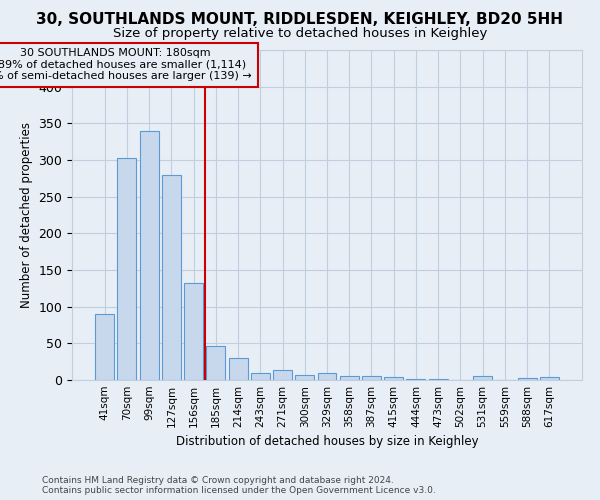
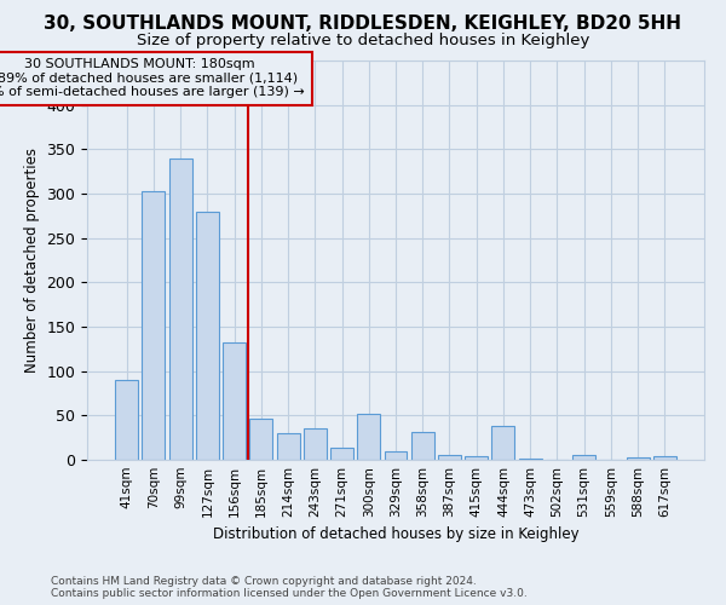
243sqm: 10 -> 36
300sqm: 7 -> 52
358sqm: 5 -> 32
444sqm: 2 -> 38
